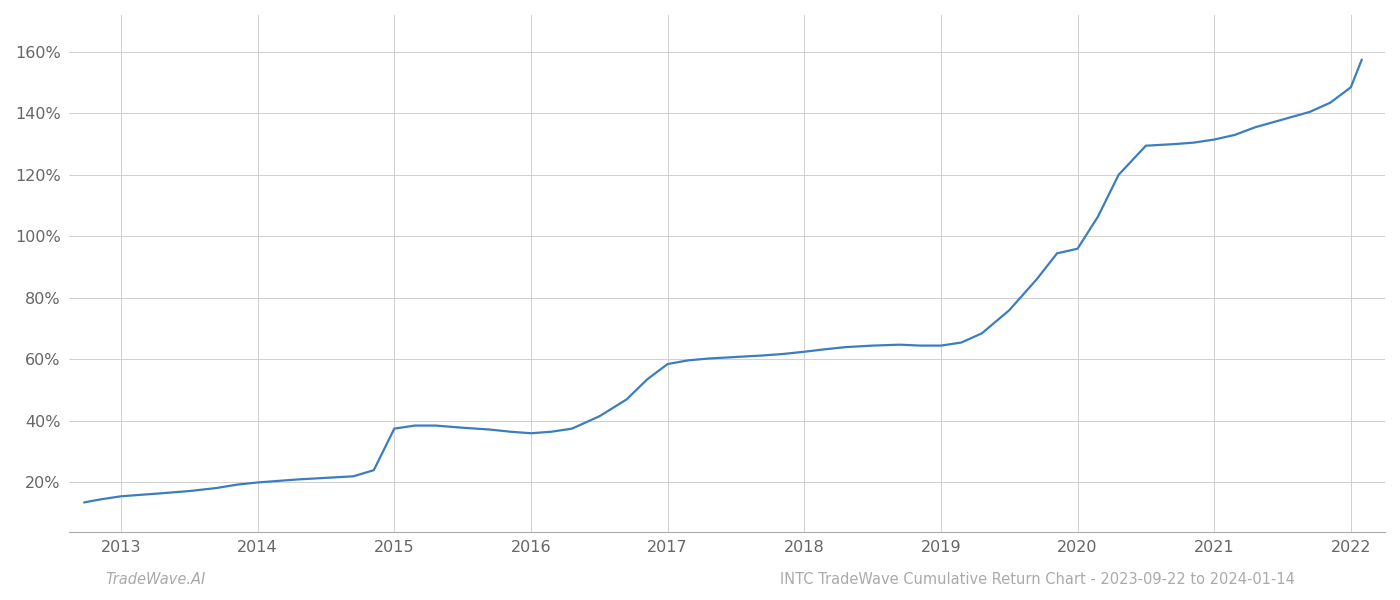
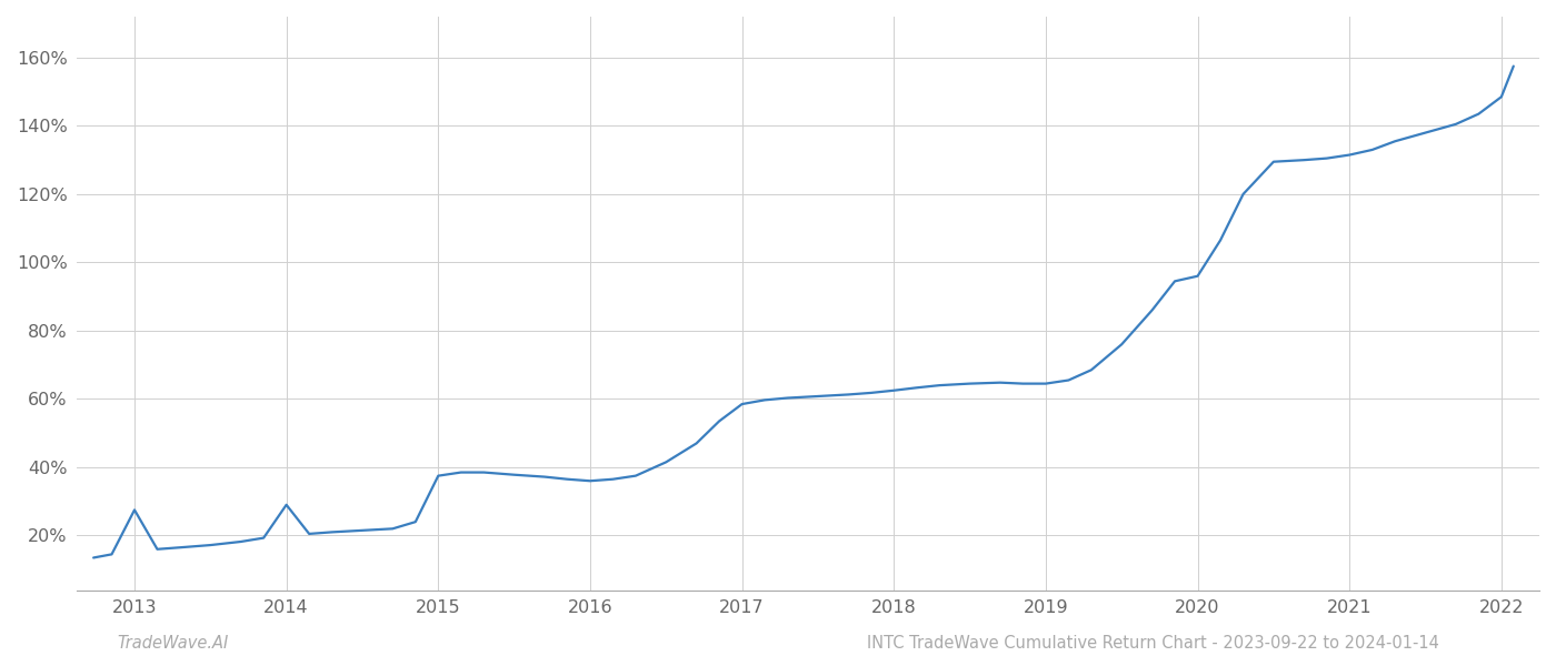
2013: 15.5% -> 27.5%
2014: 20.0% -> 29.0%
